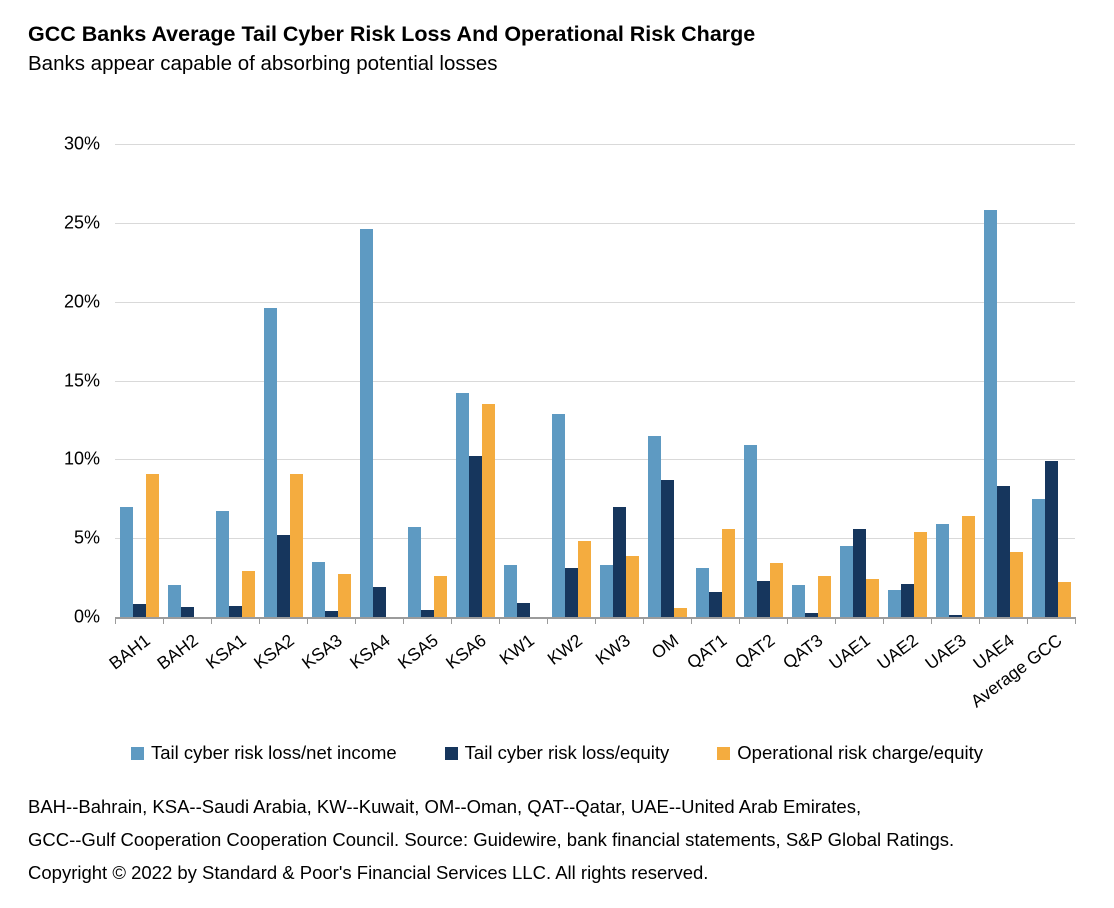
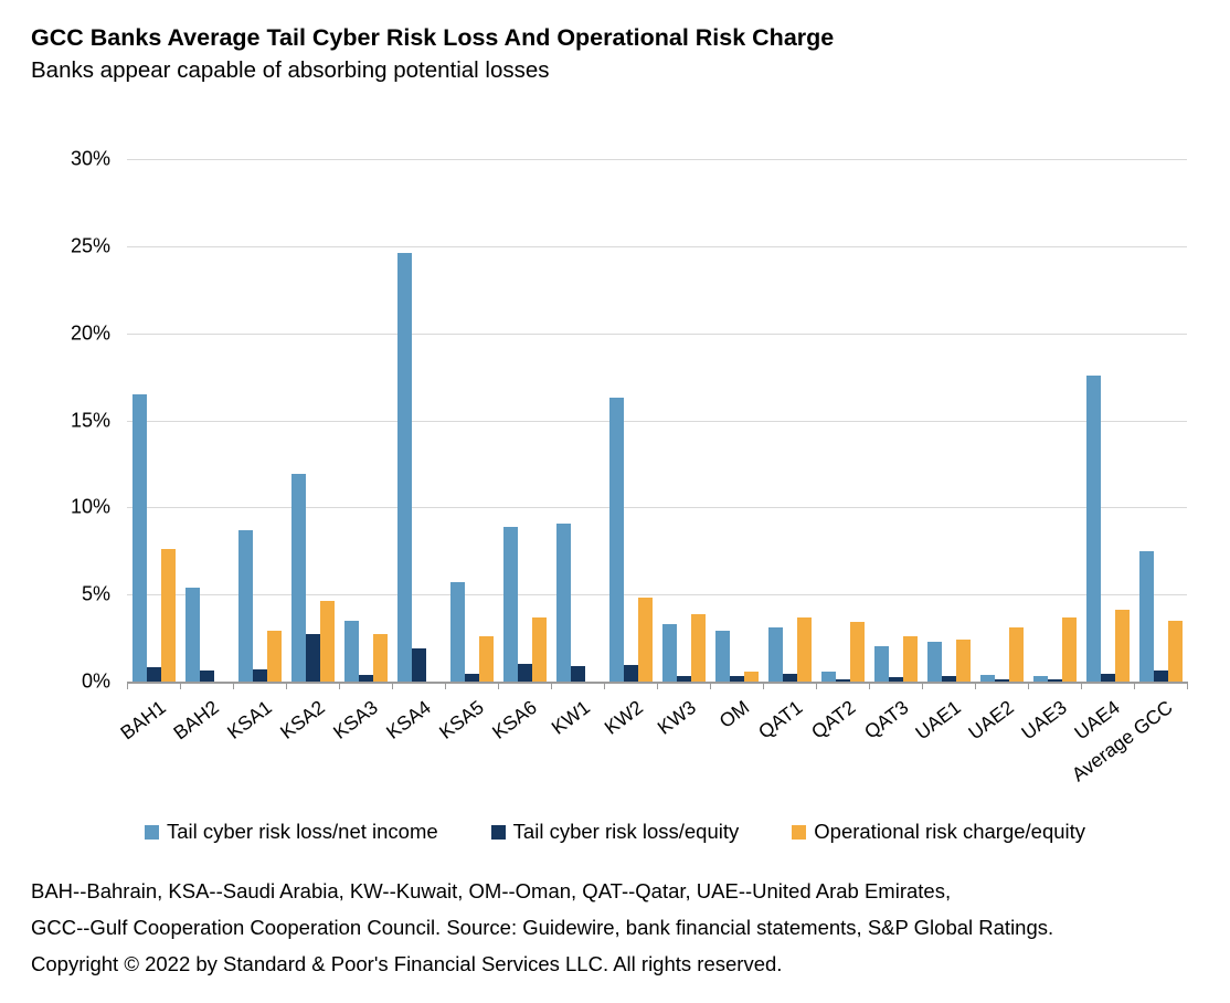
Tail cyber risk loss/net income/BAH1: 7.0% -> 16.5%
Operational risk charge/equity/BAH1: 9.1% -> 7.6%
Tail cyber risk loss/net income/BAH2: 2.0% -> 5.4%
Tail cyber risk loss/net income/KSA1: 6.7% -> 8.7%
Tail cyber risk loss/net income/KSA2: 19.6% -> 11.9%
Tail cyber risk loss/equity/KSA2: 5.2% -> 2.7%
Operational risk charge/equity/KSA2: 9.1% -> 4.6%
Tail cyber risk loss/net income/KSA6: 14.2% -> 8.9%
Tail cyber risk loss/equity/KSA6: 10.2% -> 1.0%
Operational risk charge/equity/KSA6: 13.5% -> 3.6%
Tail cyber risk loss/net income/KW1: 3.3% -> 9.1%
Tail cyber risk loss/net income/KW2: 12.9% -> 16.3%
Tail cyber risk loss/equity/KW2: 3.1% -> 0.9%
Tail cyber risk loss/equity/KW3: 7.0% -> 0.3%
Tail cyber risk loss/net income/OM: 11.5% -> 2.9%
Tail cyber risk loss/equity/OM: 8.7% -> 0.3%
Tail cyber risk loss/equity/QAT1: 1.6% -> 0.5%
Operational risk charge/equity/QAT1: 5.6% -> 3.7%
Tail cyber risk loss/net income/QAT2: 10.9% -> 0.6%
Tail cyber risk loss/equity/QAT2: 2.3% -> 0.1%
Tail cyber risk loss/net income/UAE1: 4.5% -> 2.3%
Tail cyber risk loss/equity/UAE1: 5.6% -> 0.3%
Tail cyber risk loss/net income/UAE2: 1.7% -> 0.4%
Tail cyber risk loss/equity/UAE2: 2.1% -> 0.1%
Operational risk charge/equity/UAE2: 5.4% -> 3.1%
Tail cyber risk loss/net income/UAE3: 5.9% -> 0.3%
Operational risk charge/equity/UAE3: 6.4% -> 3.7%
Tail cyber risk loss/net income/UAE4: 25.8% -> 17.6%
Tail cyber risk loss/equity/UAE4: 8.3% -> 0.5%
Tail cyber risk loss/equity/Average GCC: 9.9% -> 0.7%
Operational risk charge/equity/Average GCC: 2.2% -> 3.5%
